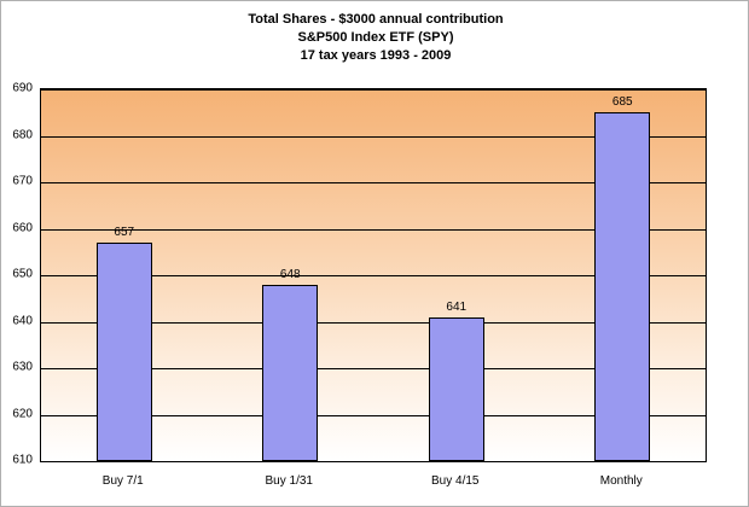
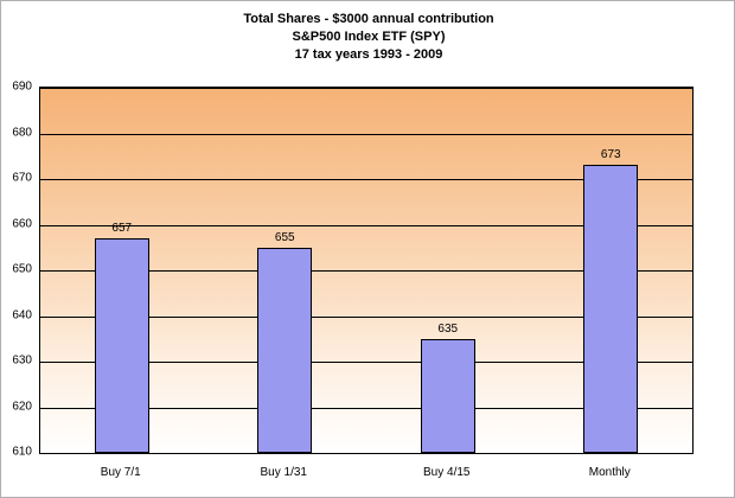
Buy 1/31: 648 -> 655
Buy 4/15: 641 -> 635
Monthly: 685 -> 673
